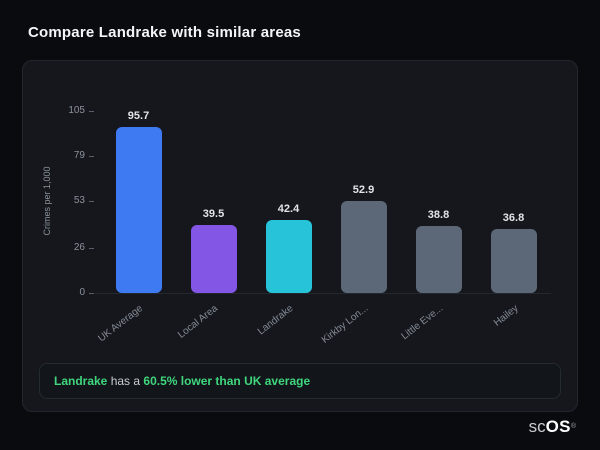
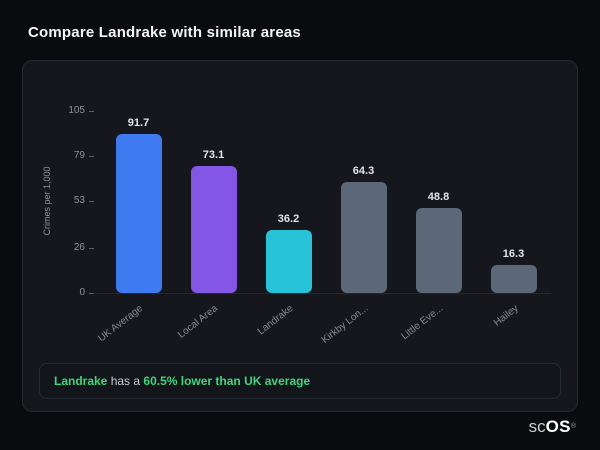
UK Average: 95.7 -> 91.7
Local Area: 39.5 -> 73.1
Landrake: 42.4 -> 36.2
Kirkby Lon...: 52.9 -> 64.3
Little Eve...: 38.8 -> 48.8
Hailey: 36.8 -> 16.3
